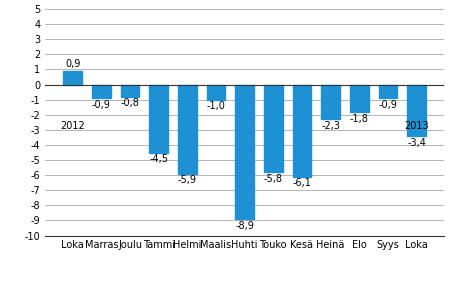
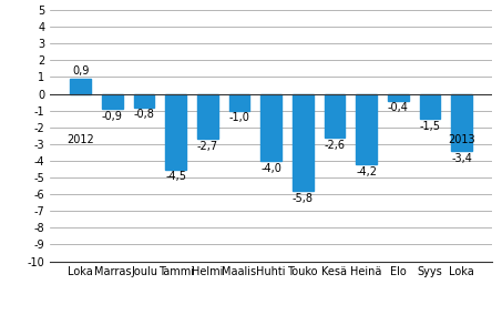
Helmi: -5,9 -> -2,7
Huhti: -8,9 -> -4,0
Kesä: -6,1 -> -2,6
Heinä: -2,3 -> -4,2
Elo: -1,8 -> -0,4
Syys: -0,9 -> -1,5
